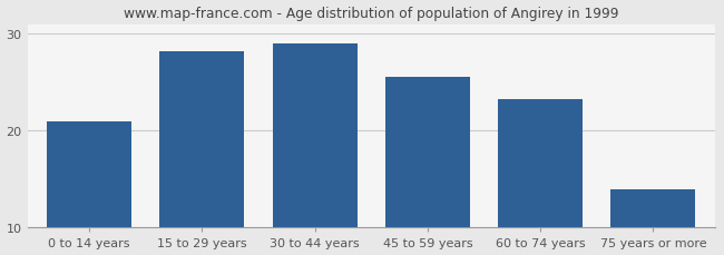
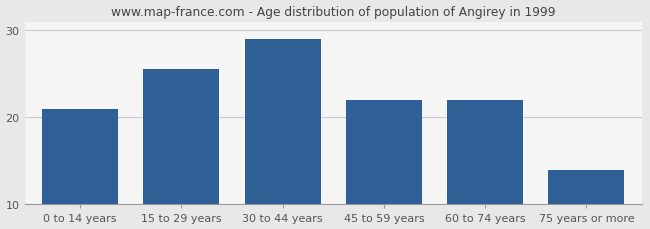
15 to 29 years: 28.2 -> 25.5
45 to 59 years: 25.6 -> 22.0
60 to 74 years: 23.2 -> 22.0
